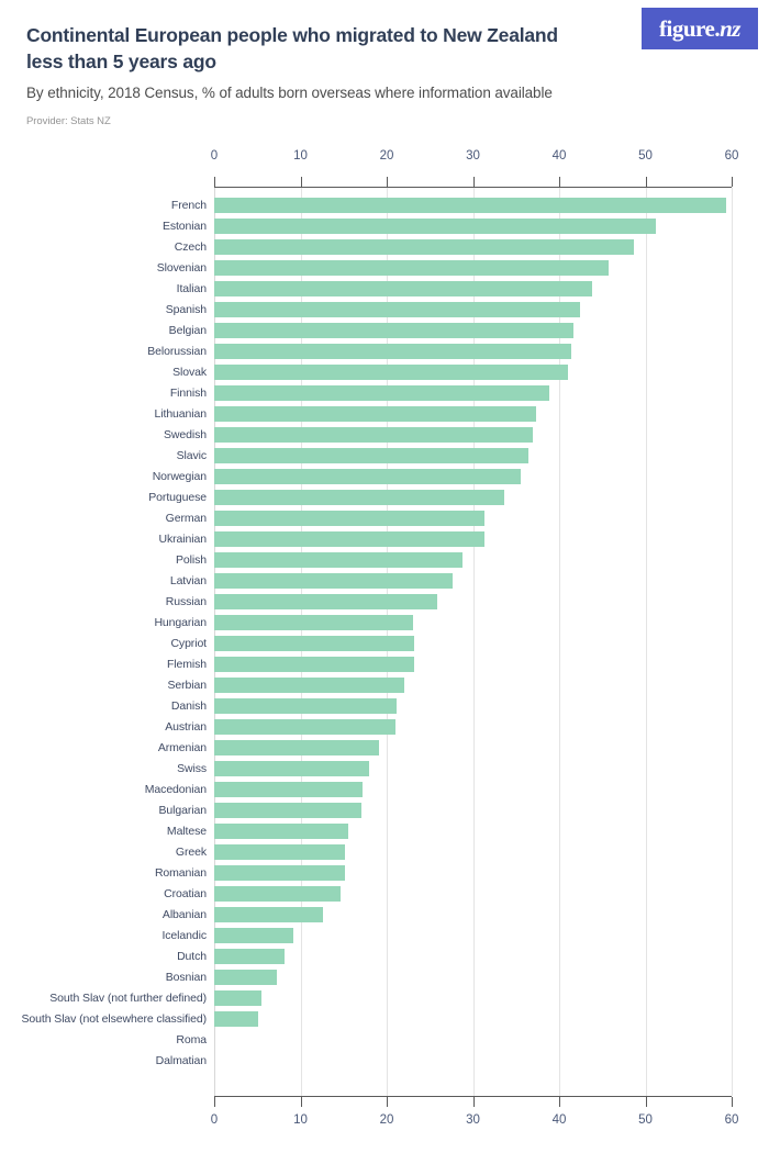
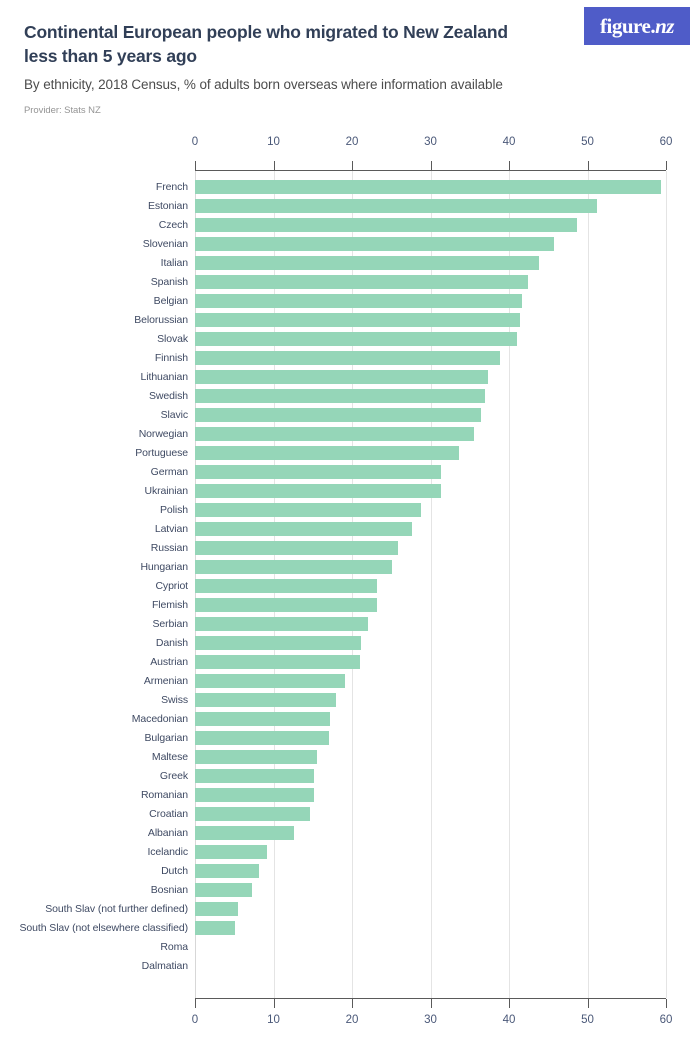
Hungarian: 23 -> 25
